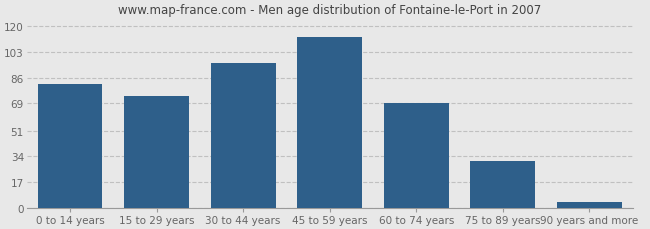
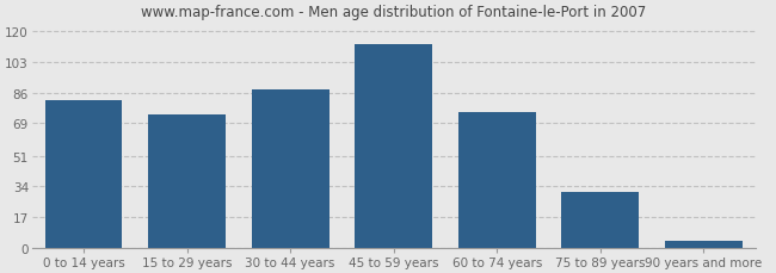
30 to 44 years: 96 -> 88
60 to 74 years: 69 -> 75
